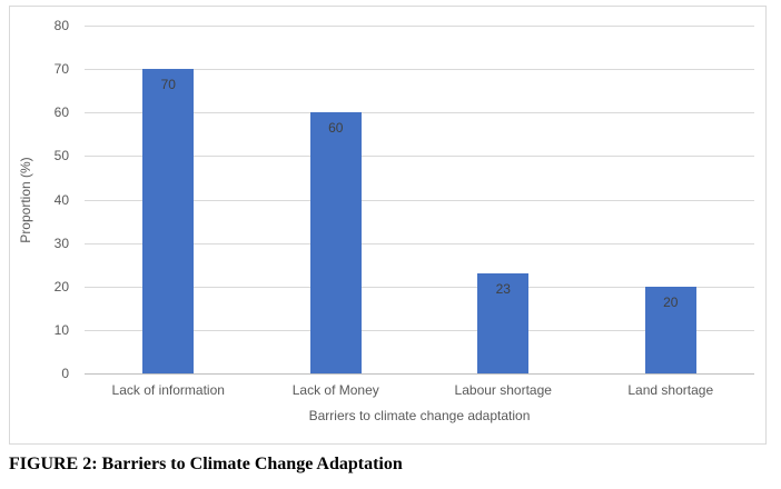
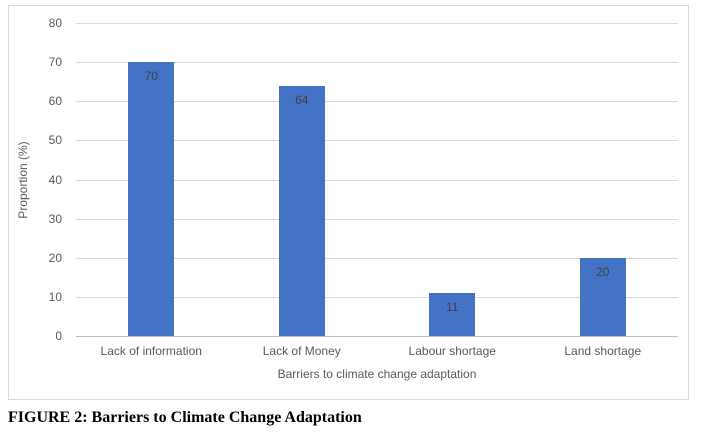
Lack of Money: 60 -> 64
Labour shortage: 23 -> 11
